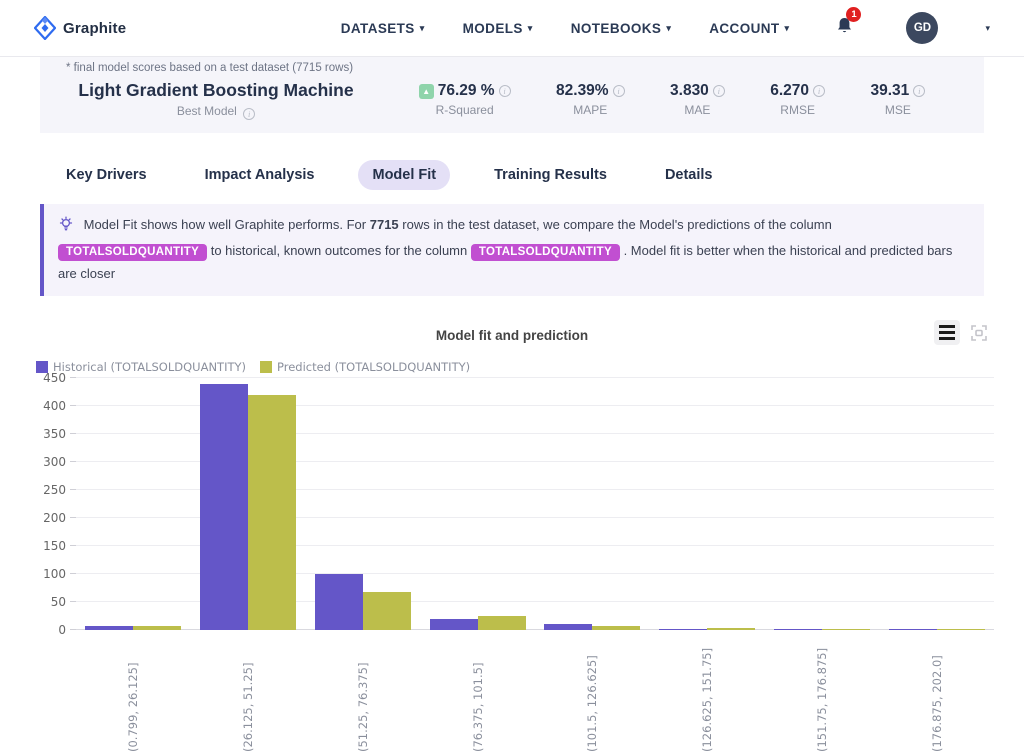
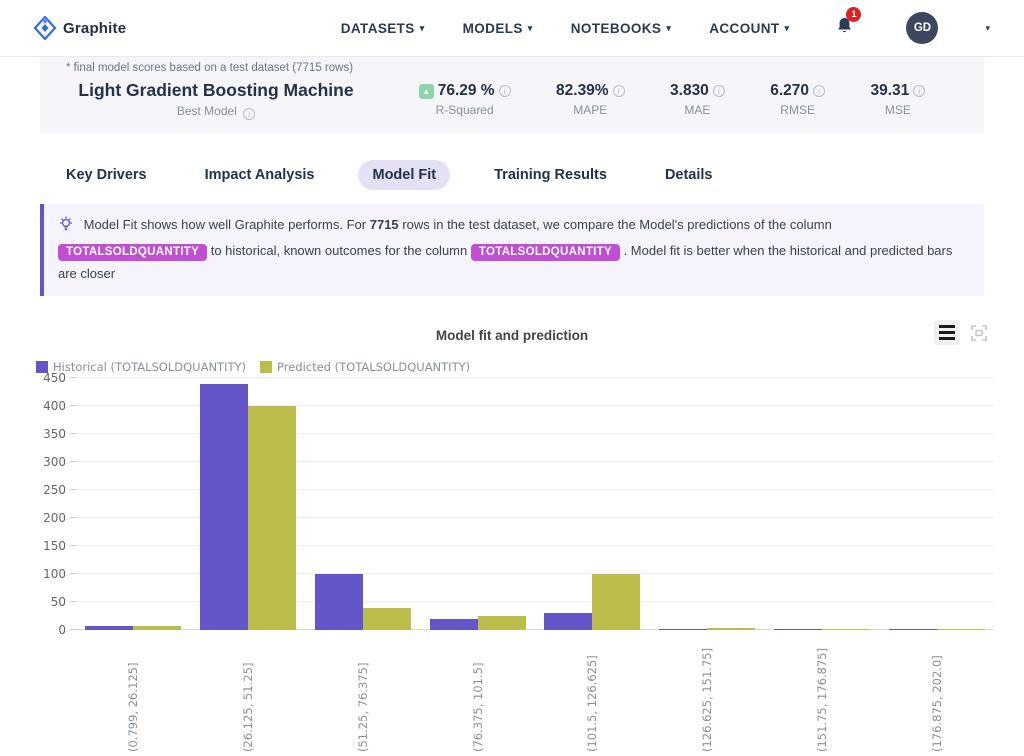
Predicted (TOTALSOLDQUANTITY)/(26.125, 51.25]: 420 -> 400
Predicted (TOTALSOLDQUANTITY)/(51.25, 76.375]: 70 -> 40
Historical (TOTALSOLDQUANTITY)/(101.5, 126.625]: 10 -> 30
Predicted (TOTALSOLDQUANTITY)/(101.5, 126.625]: 10 -> 100
